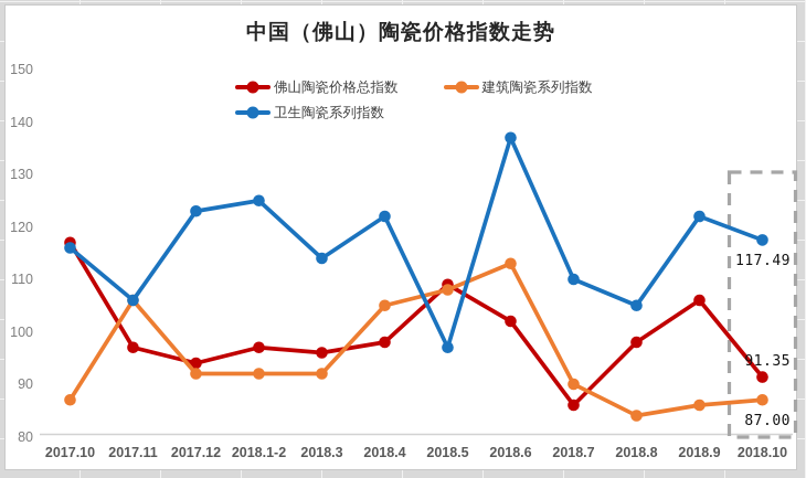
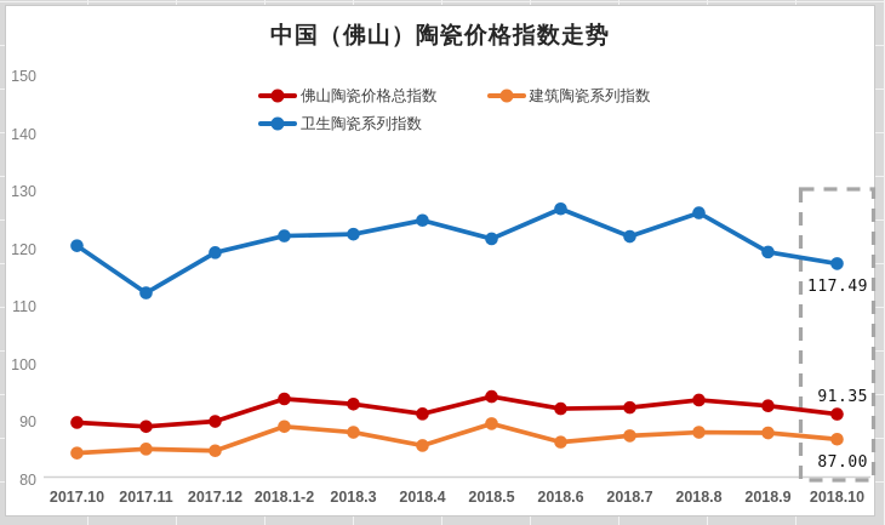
佛山陶瓷价格总指数/2017.10: 117 -> 90
建筑陶瓷系列指数/2017.10: 87 -> 85
卫生陶瓷系列指数/2017.10: 116 -> 121
佛山陶瓷价格总指数/2017.11: 97 -> 89
建筑陶瓷系列指数/2017.11: 106 -> 85
卫生陶瓷系列指数/2017.11: 106 -> 112
佛山陶瓷价格总指数/2017.12: 94 -> 90
建筑陶瓷系列指数/2017.12: 92 -> 85
卫生陶瓷系列指数/2017.12: 123 -> 119
佛山陶瓷价格总指数/2018.1-2: 97 -> 94
建筑陶瓷系列指数/2018.1-2: 92 -> 89
卫生陶瓷系列指数/2018.1-2: 125 -> 122
佛山陶瓷价格总指数/2018.3: 96 -> 93
建筑陶瓷系列指数/2018.3: 92 -> 88
卫生陶瓷系列指数/2018.3: 114 -> 123
佛山陶瓷价格总指数/2018.4: 98 -> 91
建筑陶瓷系列指数/2018.4: 105 -> 86
卫生陶瓷系列指数/2018.4: 122 -> 125
佛山陶瓷价格总指数/2018.5: 109 -> 94
建筑陶瓷系列指数/2018.5: 108 -> 90
卫生陶瓷系列指数/2018.5: 97 -> 122
佛山陶瓷价格总指数/2018.6: 102 -> 92
建筑陶瓷系列指数/2018.6: 113 -> 86
卫生陶瓷系列指数/2018.6: 137 -> 127
佛山陶瓷价格总指数/2018.7: 86 -> 92
建筑陶瓷系列指数/2018.7: 90 -> 88
卫生陶瓷系列指数/2018.7: 110 -> 122
佛山陶瓷价格总指数/2018.8: 98 -> 94
建筑陶瓷系列指数/2018.8: 84 -> 88
卫生陶瓷系列指数/2018.8: 105 -> 126
佛山陶瓷价格总指数/2018.9: 106 -> 93
建筑陶瓷系列指数/2018.9: 86 -> 88
卫生陶瓷系列指数/2018.9: 122 -> 120
